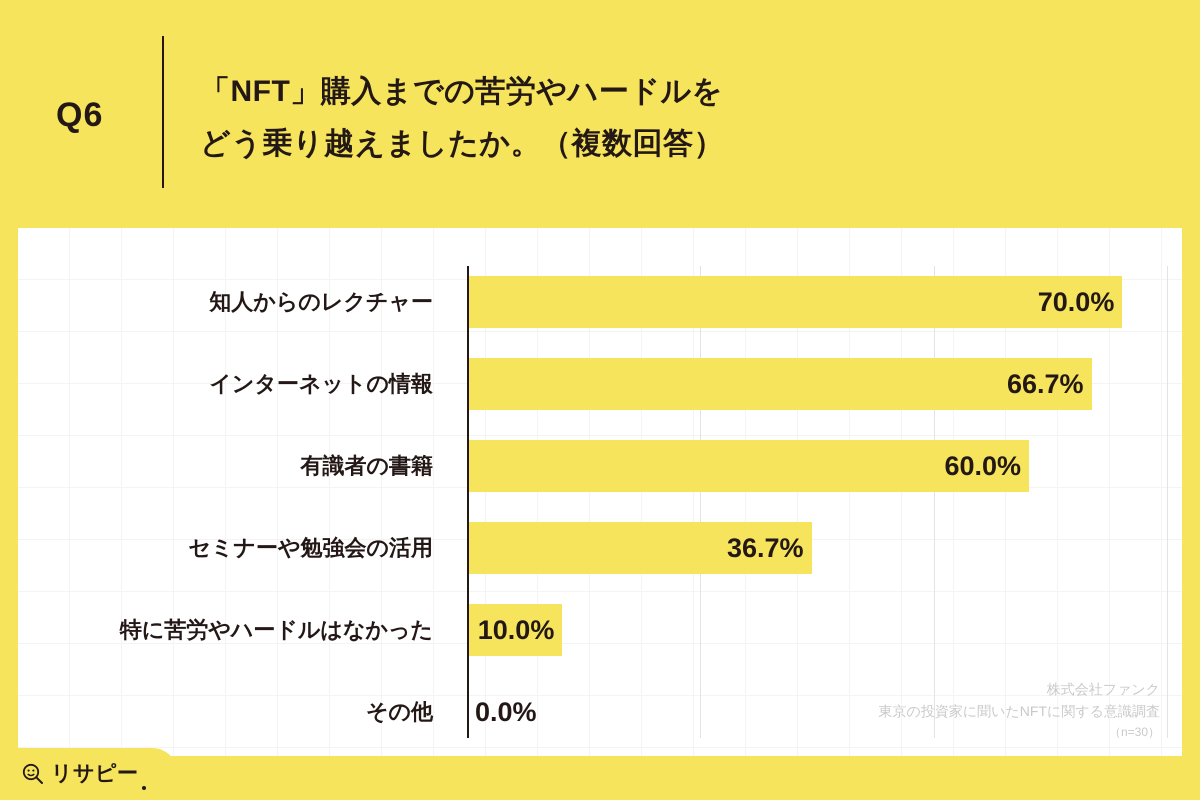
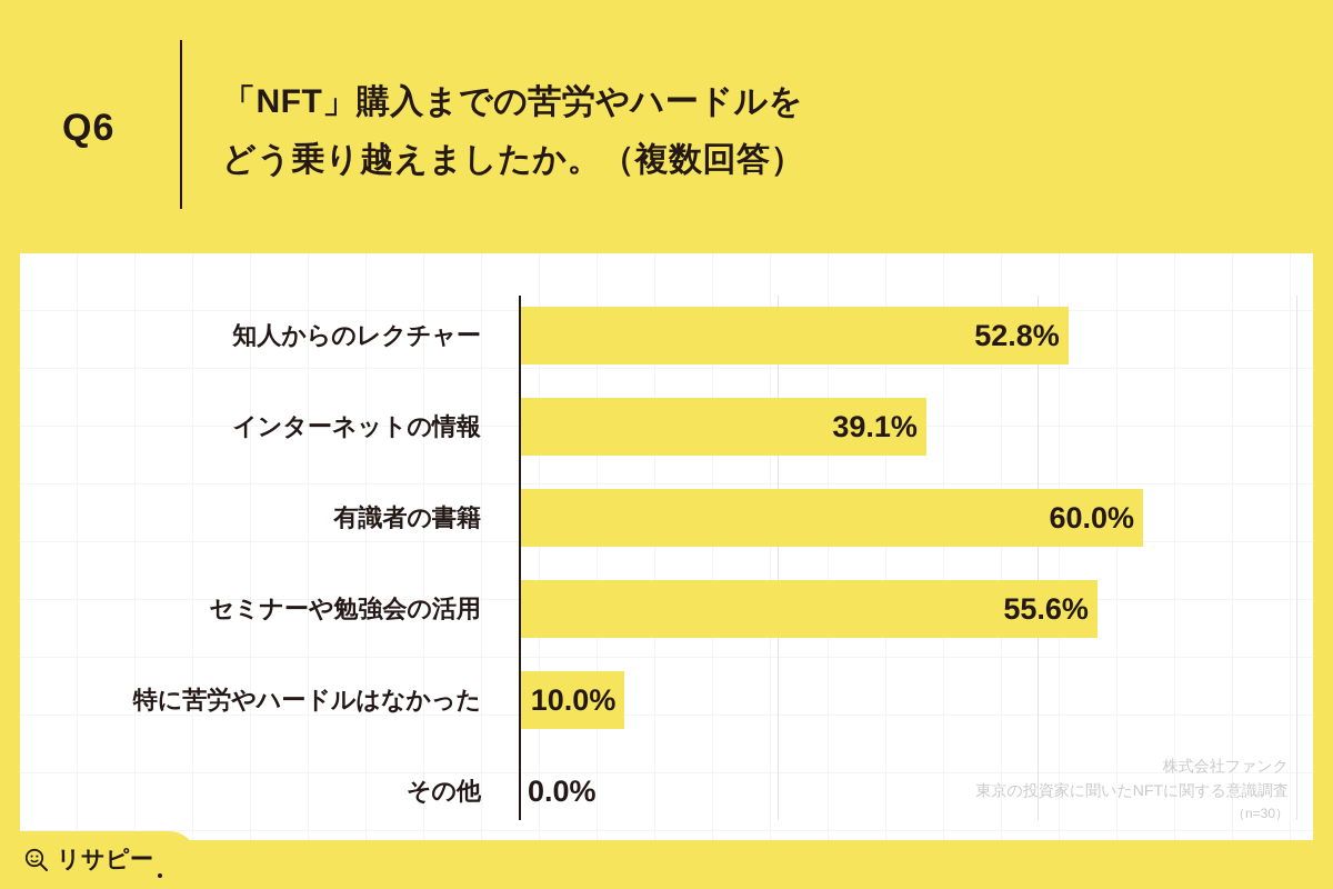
知人からのレクチャー: 70.0% -> 52.8%
インターネットの情報: 66.7% -> 39.1%
セミナーや勉強会の活用: 36.7% -> 55.6%
